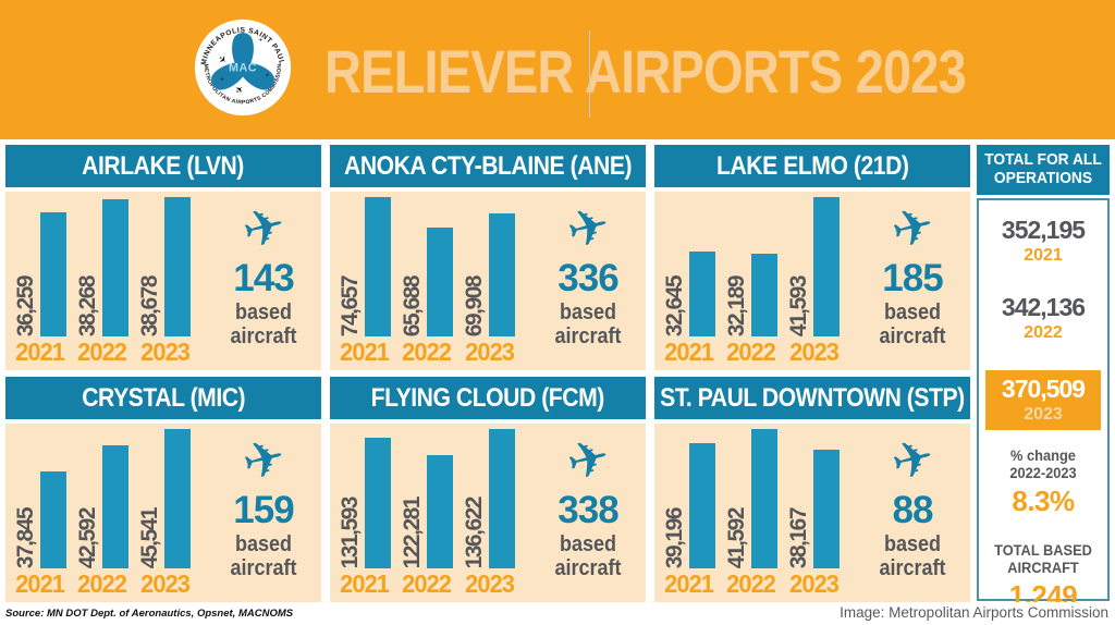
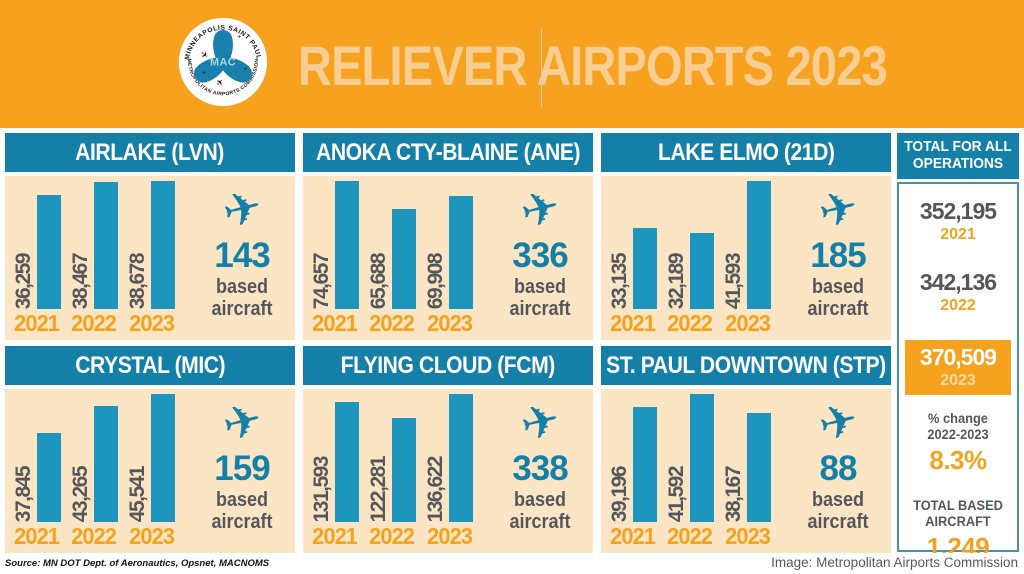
AIRLAKE (LVN)/2022: 38,268 -> 38,467
LAKE ELMO (21D)/2021: 32,645 -> 33,135
CRYSTAL (MIC)/2022: 42,592 -> 43,265
